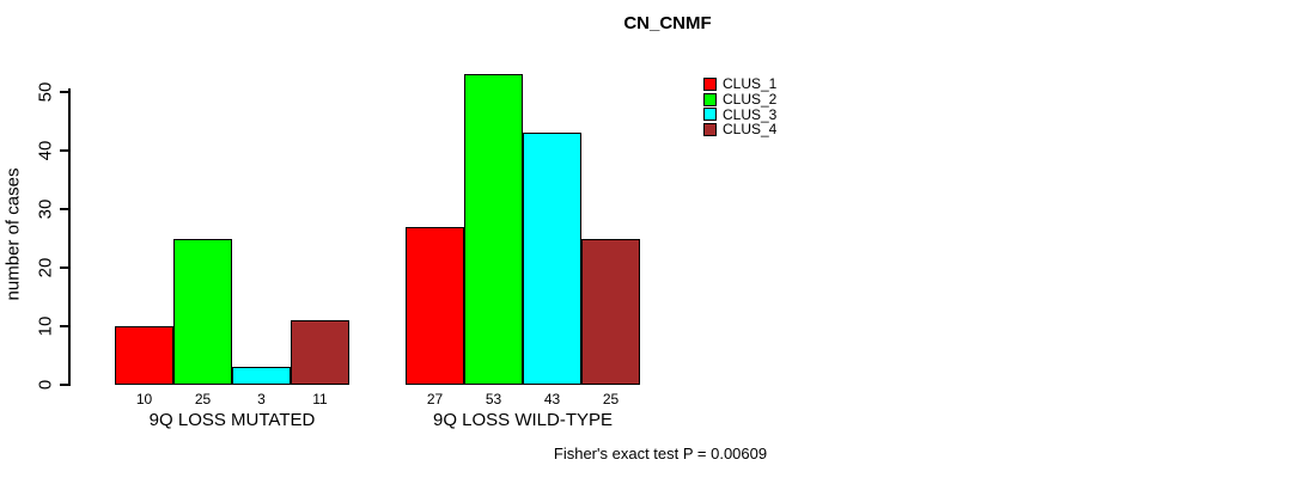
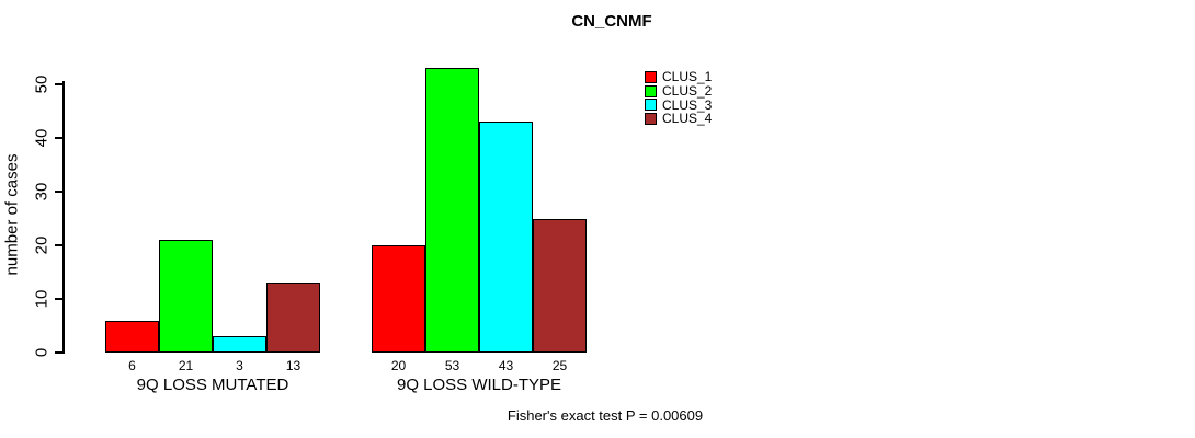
CLUS_1/9Q LOSS MUTATED: 10 -> 6
CLUS_2/9Q LOSS MUTATED: 25 -> 21
CLUS_4/9Q LOSS MUTATED: 11 -> 13
CLUS_1/9Q LOSS WILD-TYPE: 27 -> 20
